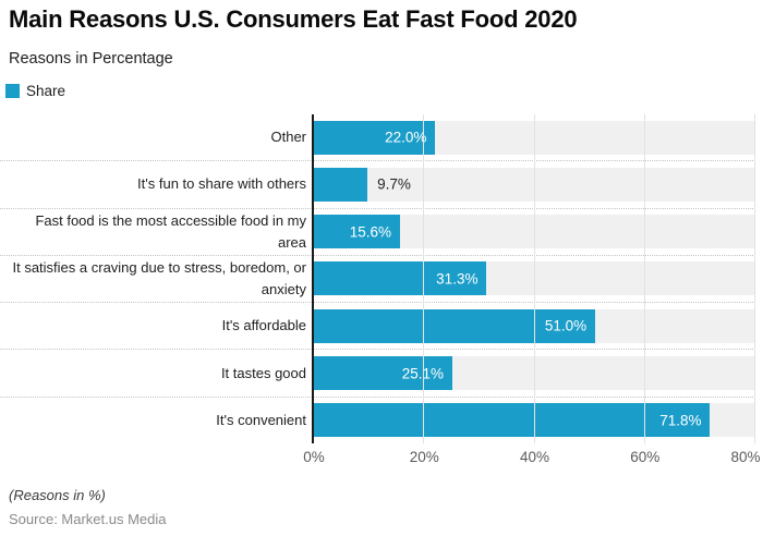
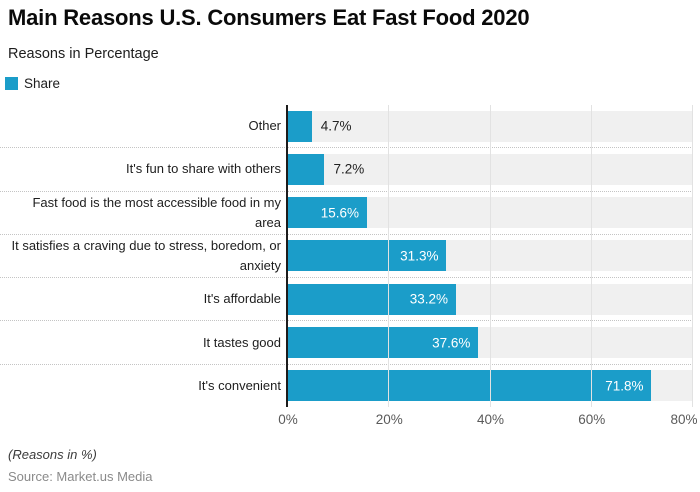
Other: 22.0% -> 4.7%
It's fun to share with others: 9.7% -> 7.2%
It's affordable: 51.0% -> 33.2%
It tastes good: 25.1% -> 37.6%
